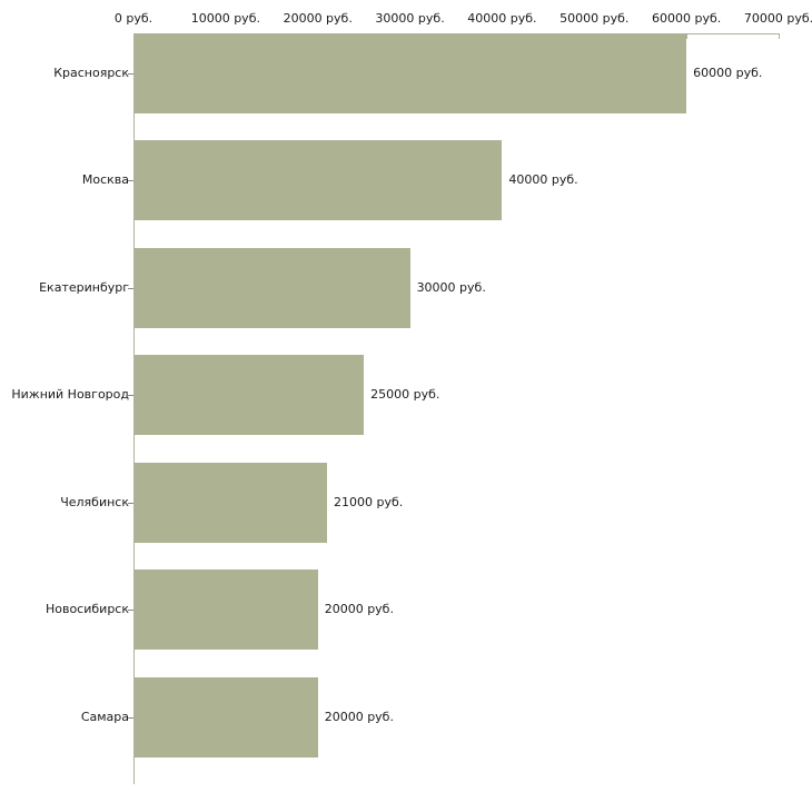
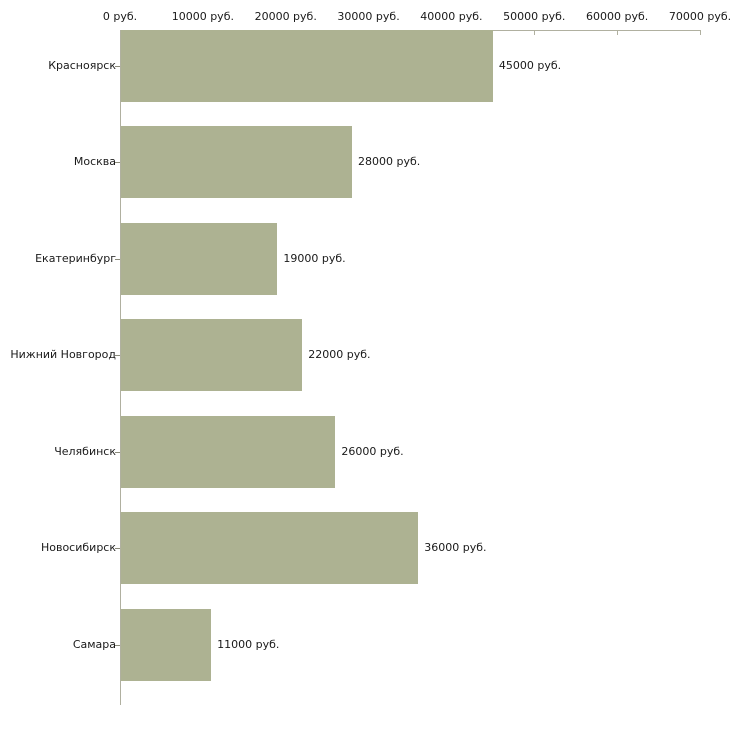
Красноярск: 60000 -> 45000
Москва: 40000 -> 28000
Екатеринбург: 30000 -> 19000
Нижний Новгород: 25000 -> 22000
Челябинск: 21000 -> 26000
Новосибирск: 20000 -> 36000
Самара: 20000 -> 11000
